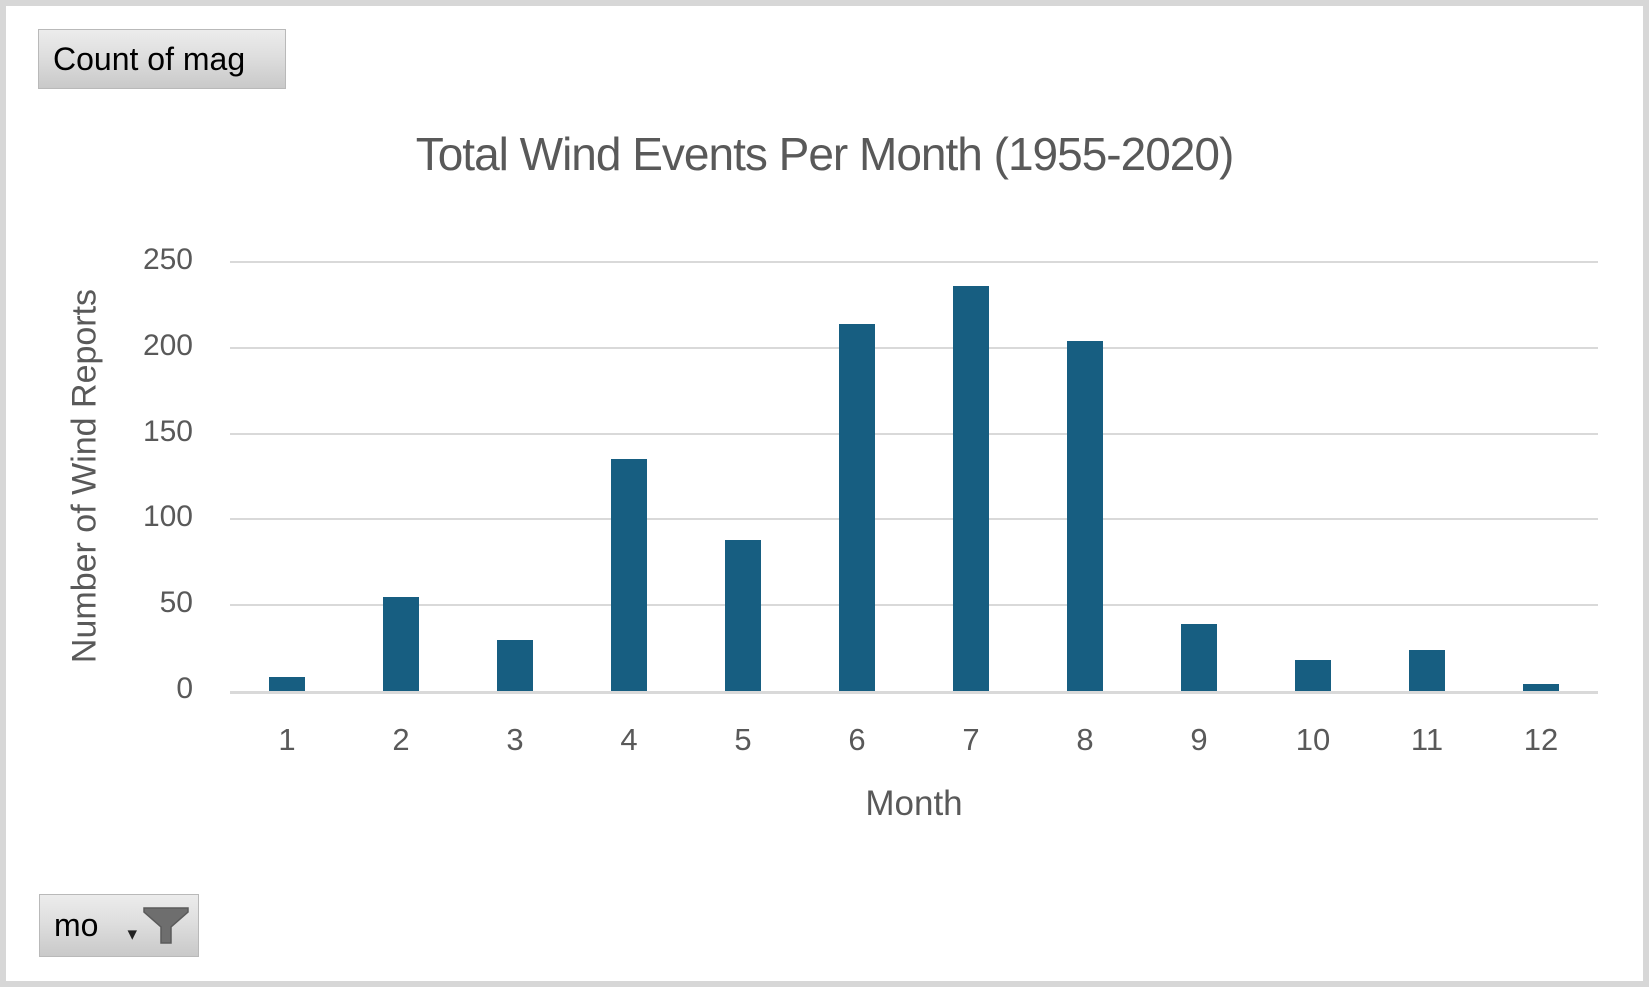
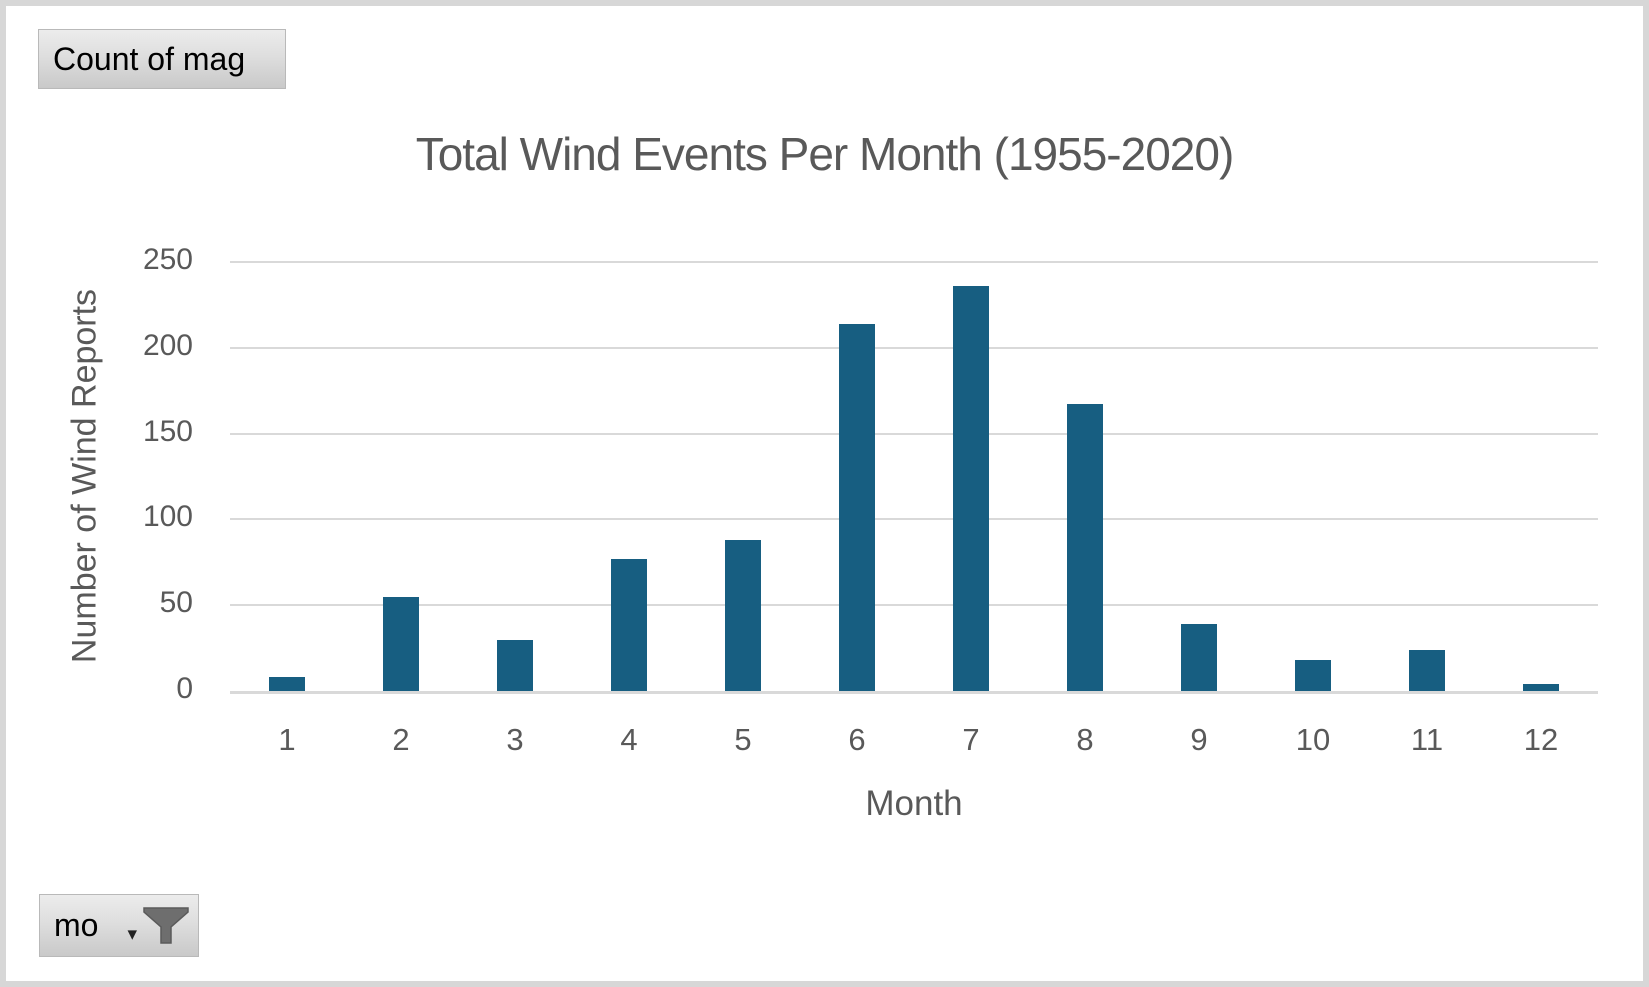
4: 135 -> 77
8: 204 -> 167
